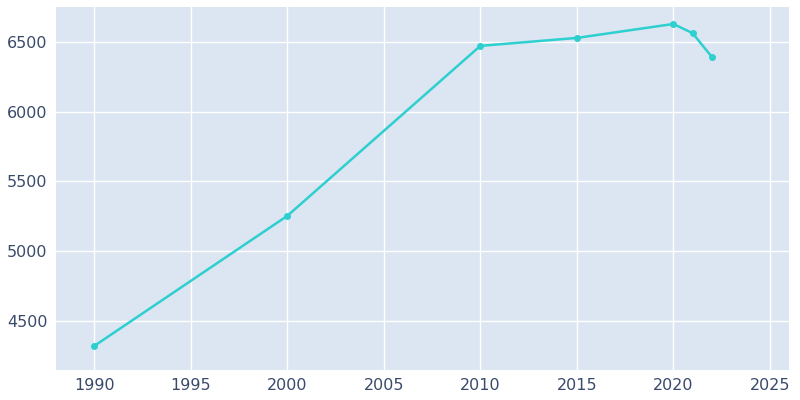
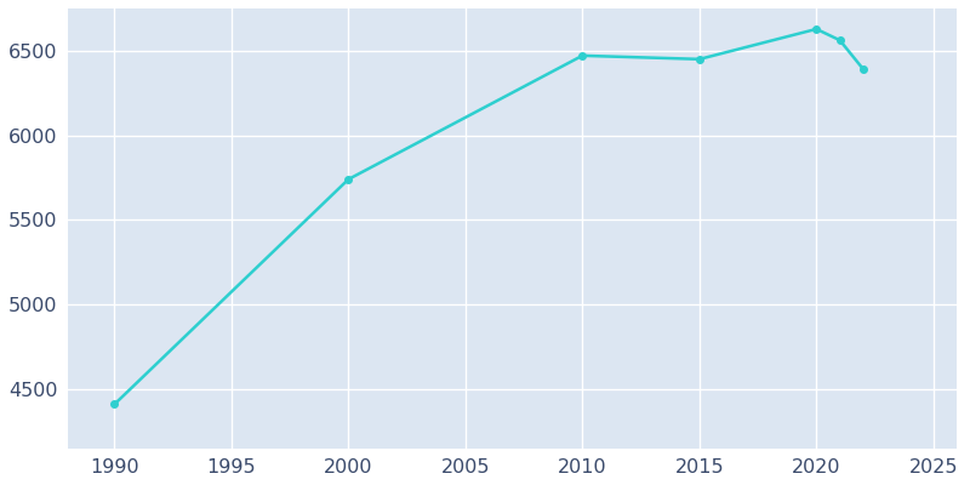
1990: 4320 -> 4410
2000: 5250 -> 5740
2015: 6530 -> 6450
